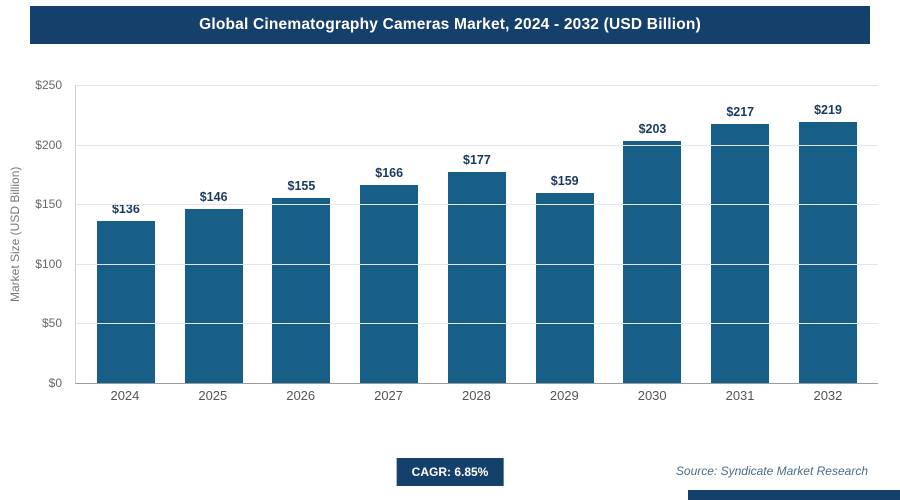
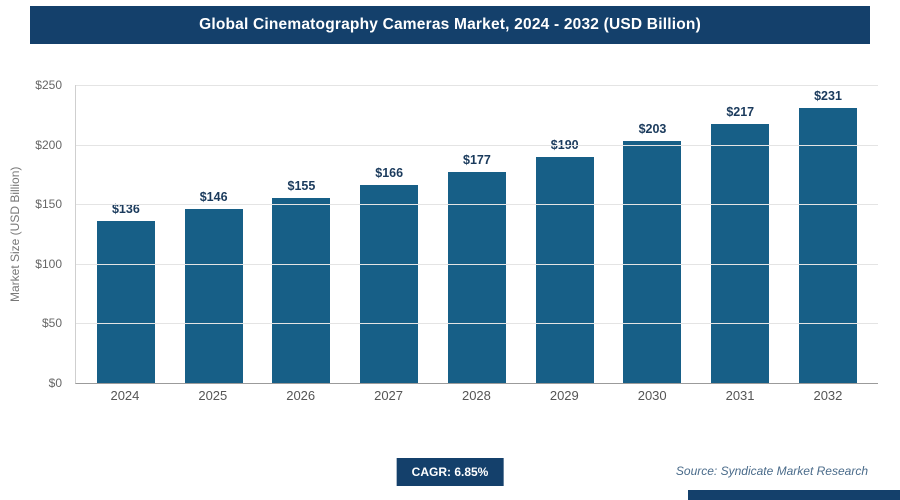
2029: $159 -> $190
2032: $219 -> $231
